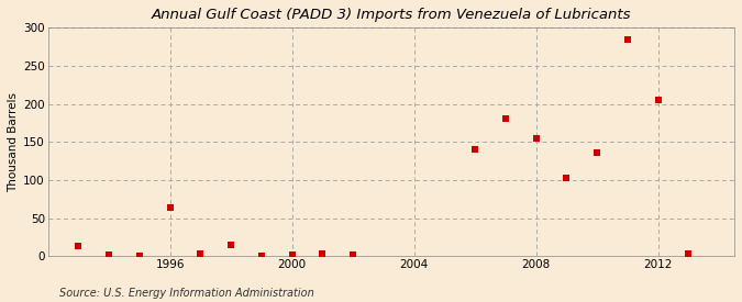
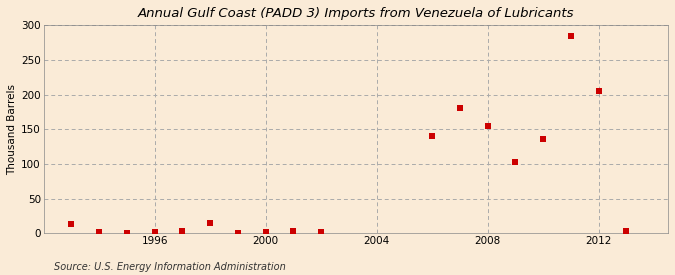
1996: 64 -> 2
